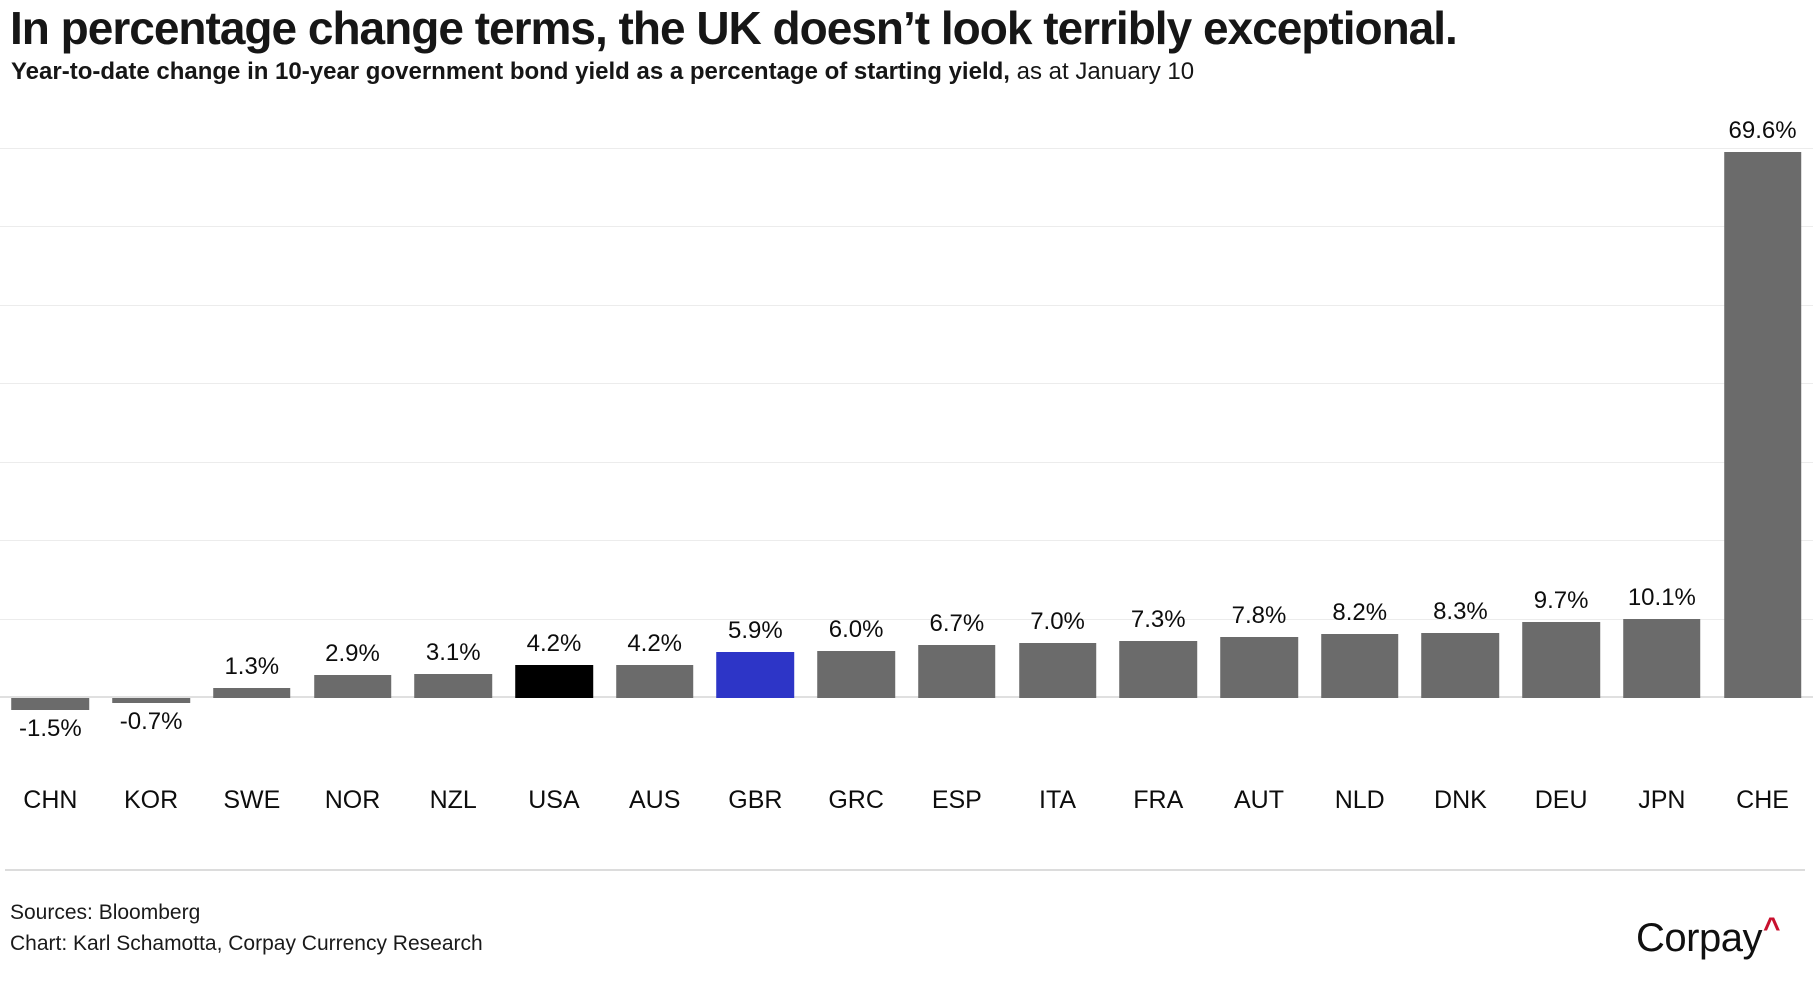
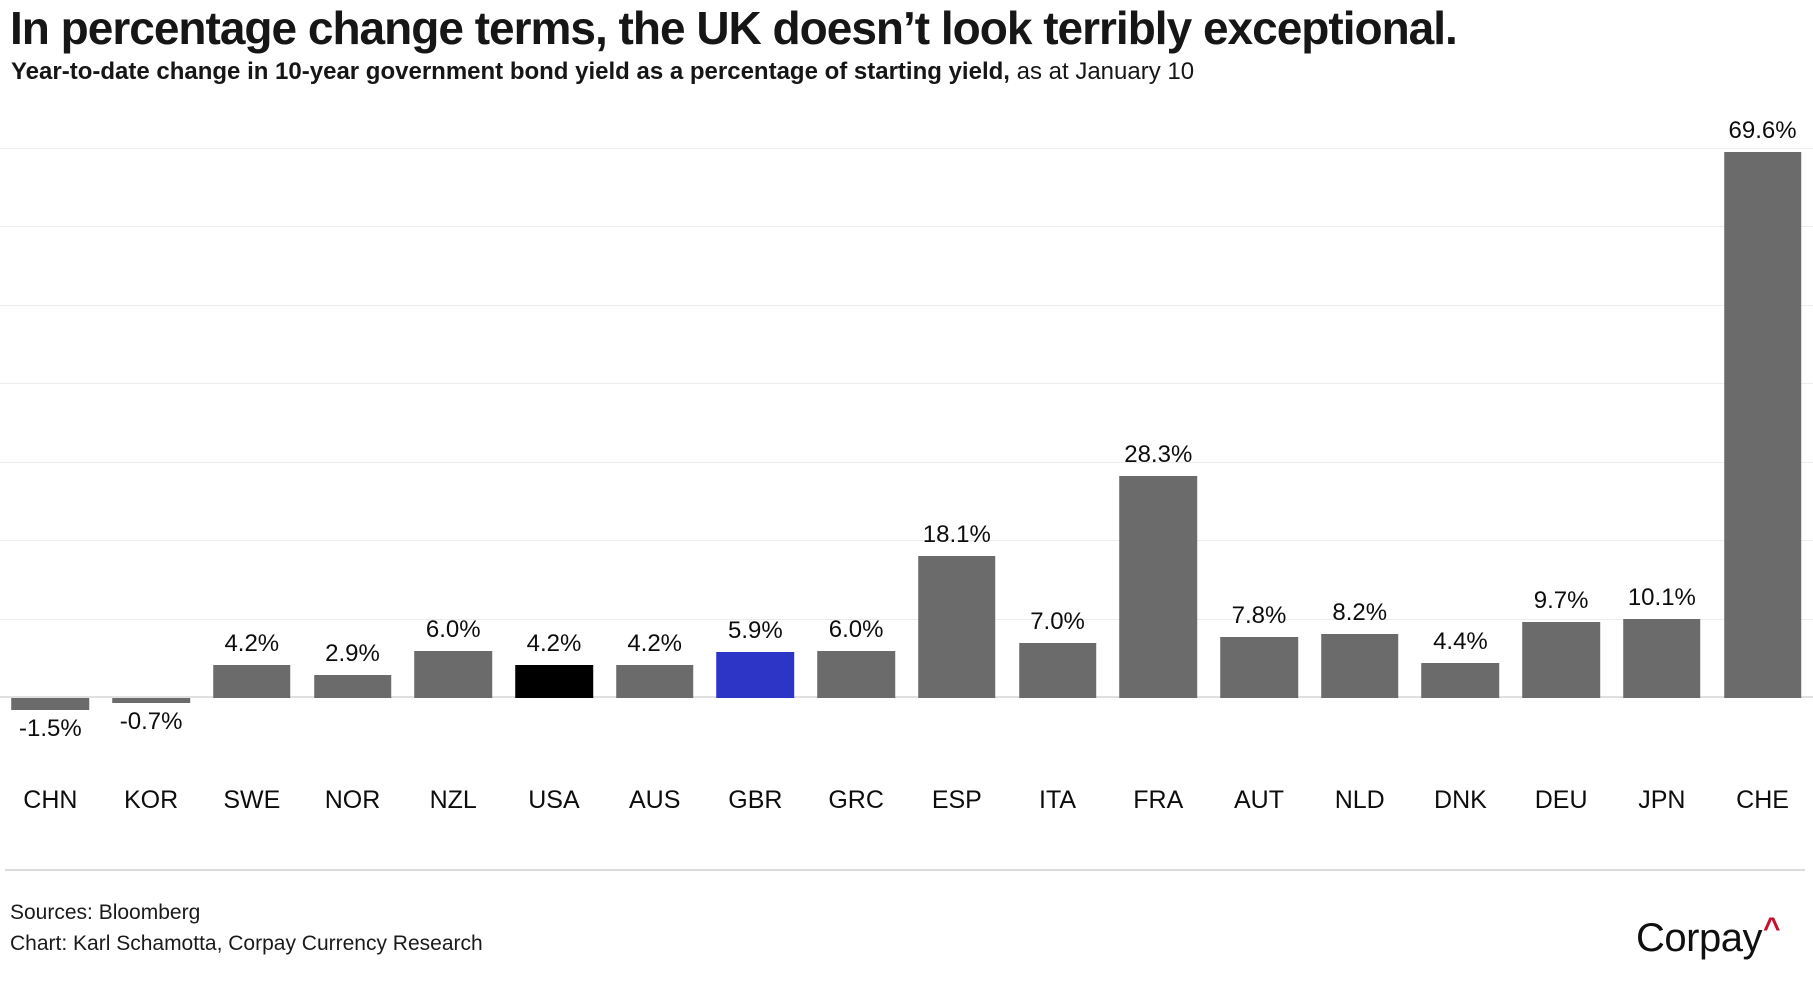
SWE: 1.3% -> 4.2%
NZL: 3.1% -> 6.0%
ESP: 6.7% -> 18.1%
FRA: 7.3% -> 28.3%
DNK: 8.3% -> 4.4%
